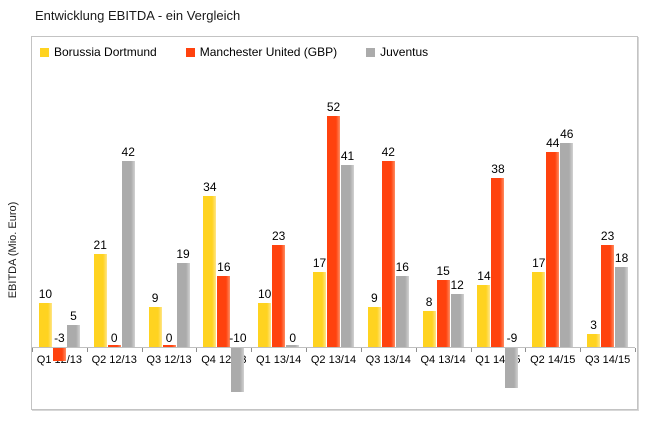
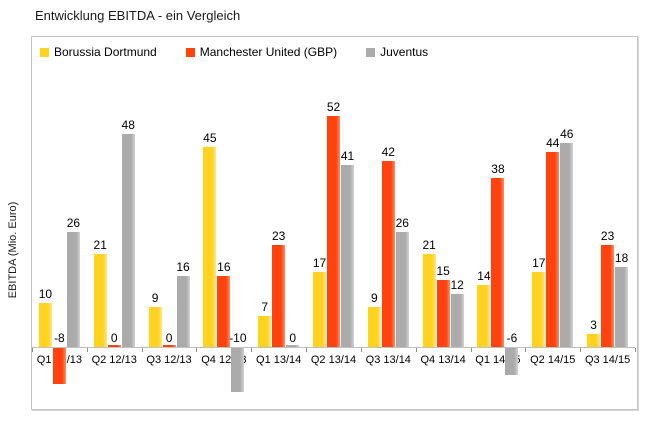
Manchester United (GBP)/Q1 12/13: -3 -> -8
Juventus/Q1 12/13: 5 -> 26
Juventus/Q2 12/13: 42 -> 48
Juventus/Q3 12/13: 19 -> 16
Borussia Dortmund/Q4 12/13: 34 -> 45
Borussia Dortmund/Q1 13/14: 10 -> 7
Juventus/Q3 13/14: 16 -> 26
Borussia Dortmund/Q4 13/14: 8 -> 21
Juventus/Q1 14/15: -9 -> -6
